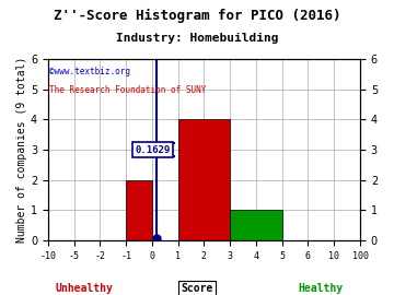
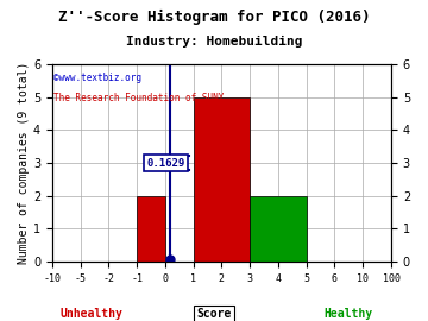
2: 4 -> 5
4: 1 -> 2
